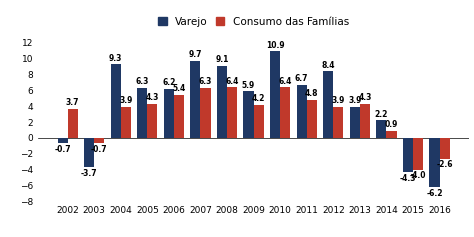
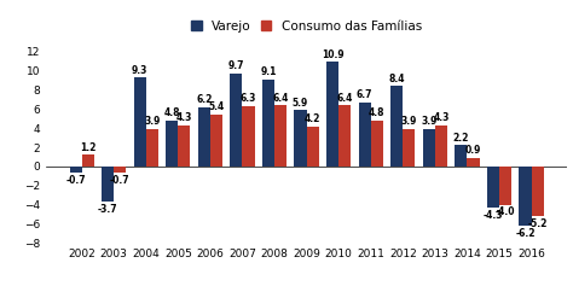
Consumo das Famílias/2002: 3.7 -> 1.2
Varejo/2005: 6.3 -> 4.8
Consumo das Famílias/2016: -2.6 -> -5.2
